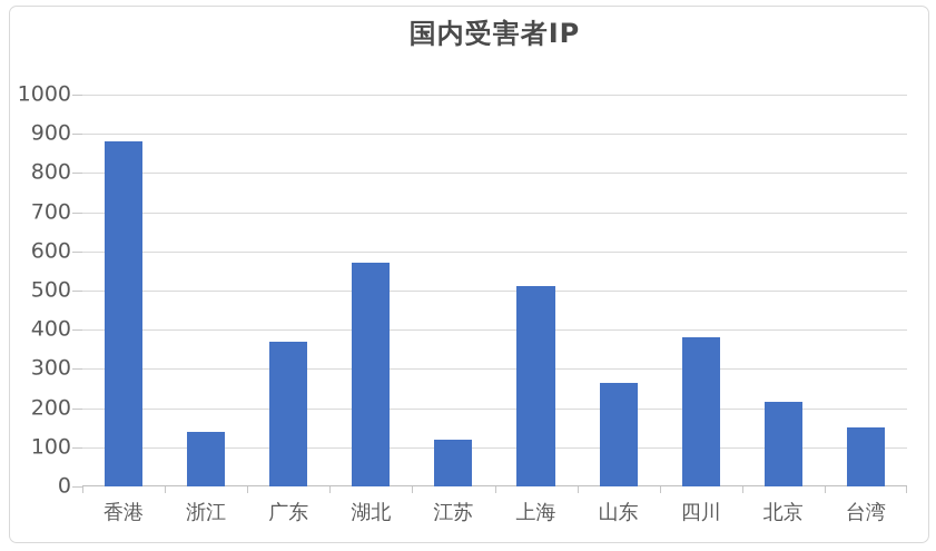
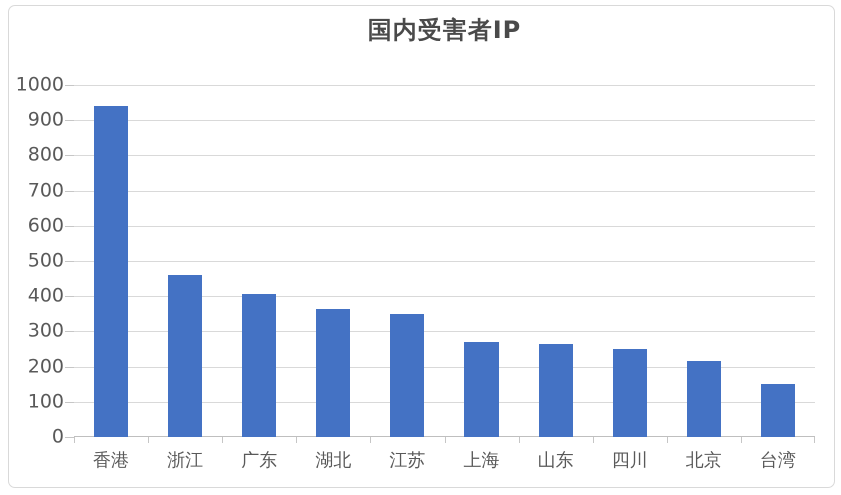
香港: 880 -> 940
浙江: 140 -> 460
广东: 370 -> 400
湖北: 570 -> 360
江苏: 120 -> 350
上海: 510 -> 270
四川: 380 -> 250
